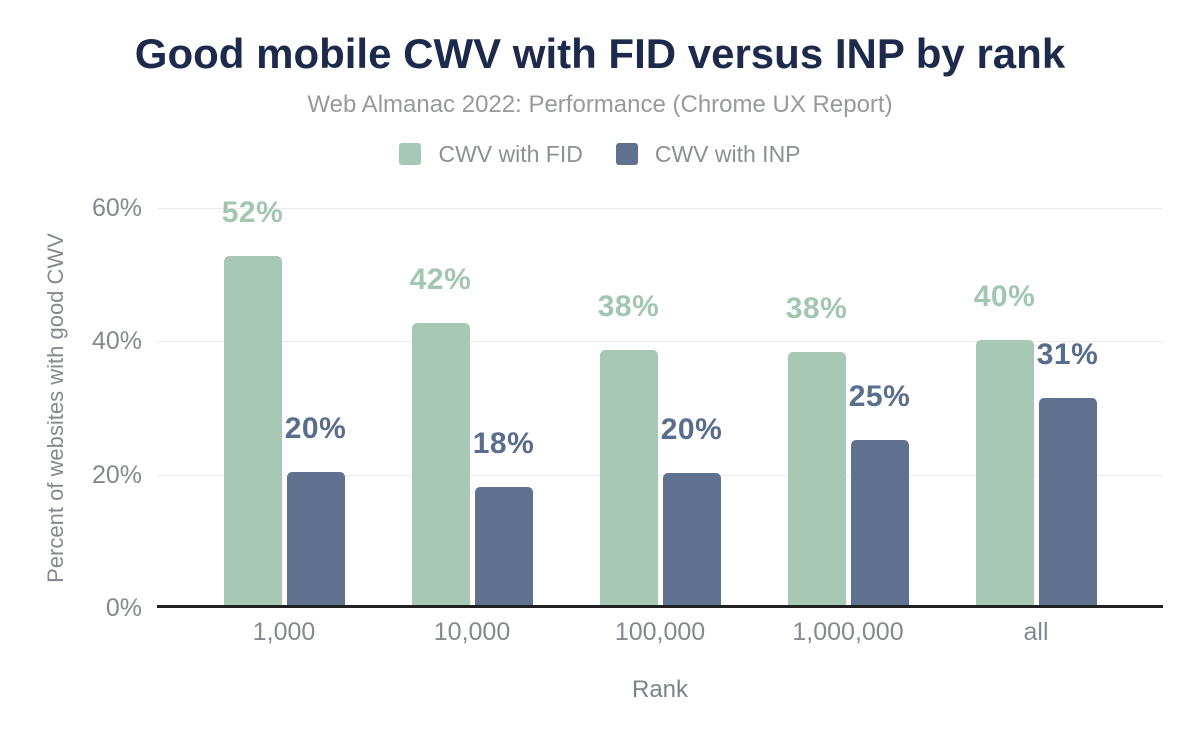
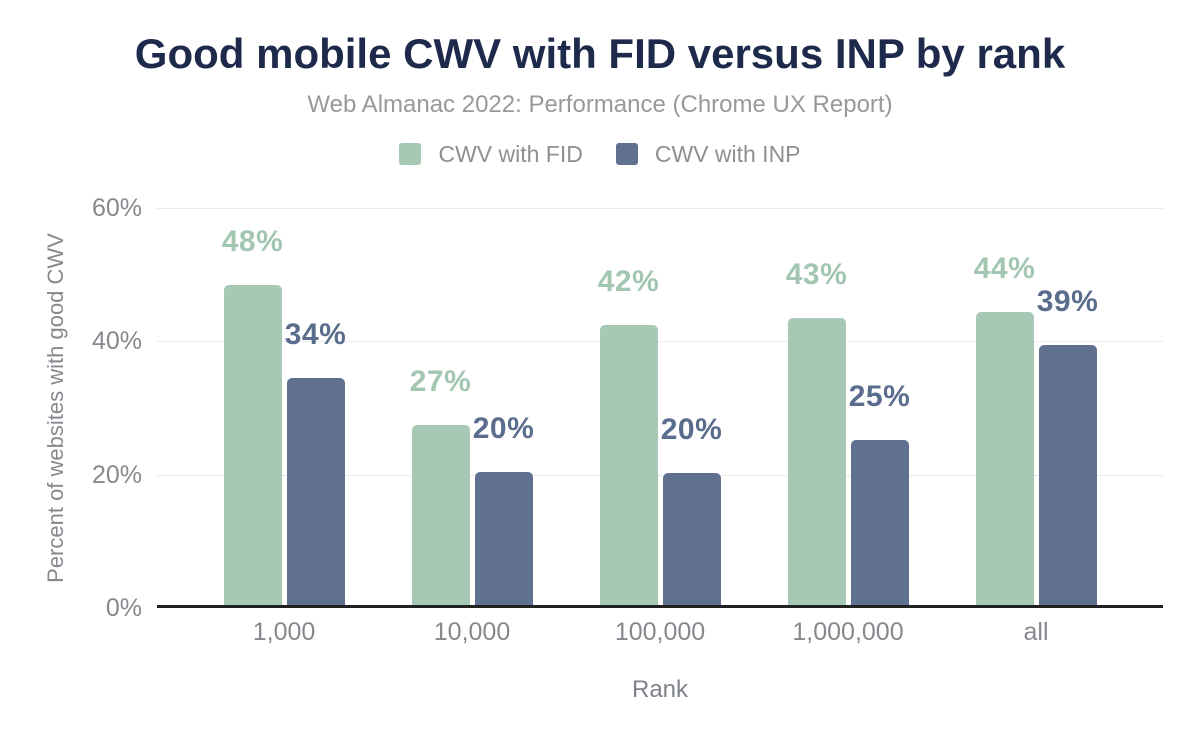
CWV with FID/1,000: 52% -> 48%
CWV with INP/1,000: 20% -> 34%
CWV with FID/10,000: 42% -> 27%
CWV with INP/10,000: 18% -> 20%
CWV with FID/100,000: 38% -> 42%
CWV with FID/1,000,000: 38% -> 43%
CWV with FID/all: 40% -> 44%
CWV with INP/all: 31% -> 39%
